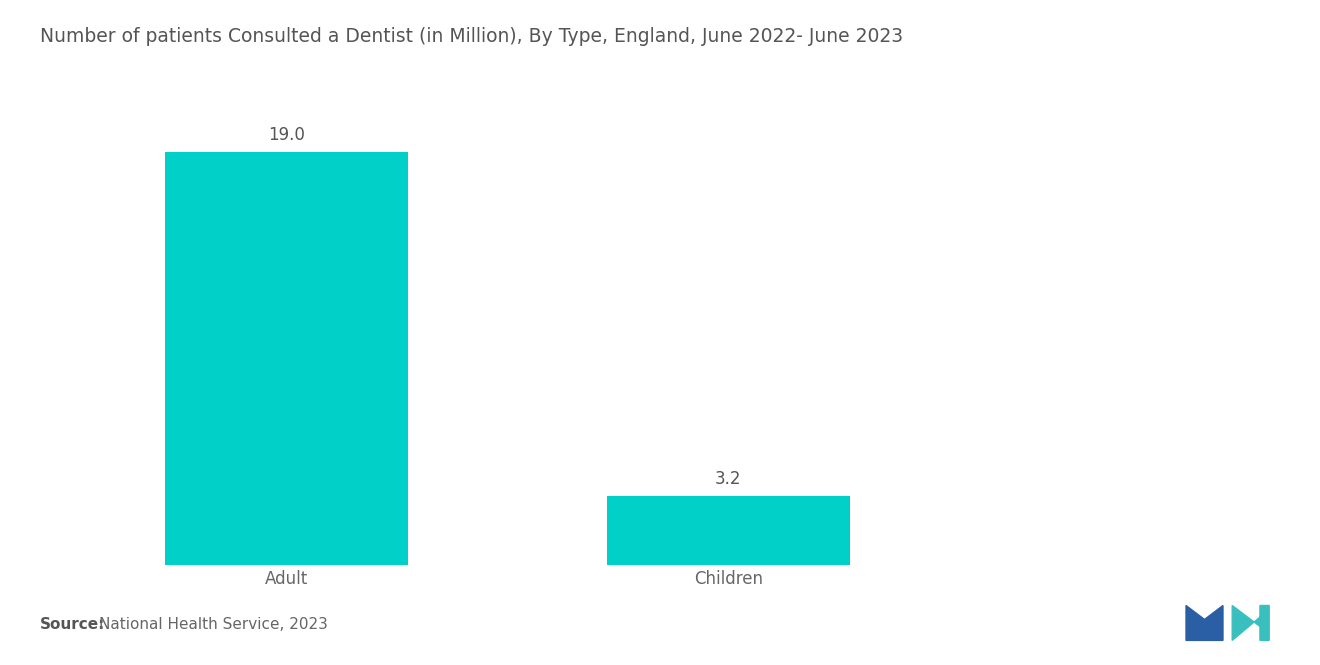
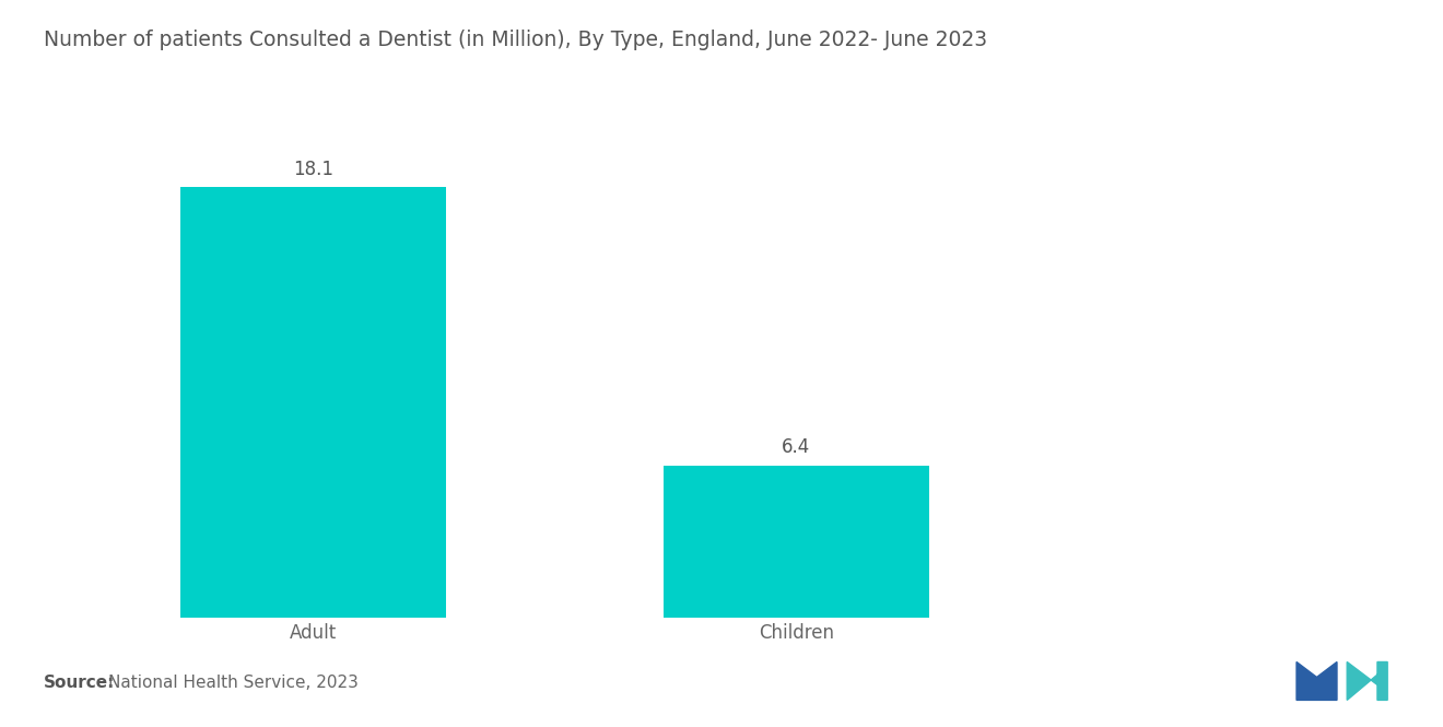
Adult: 19.0 -> 18.1
Children: 3.2 -> 6.4
